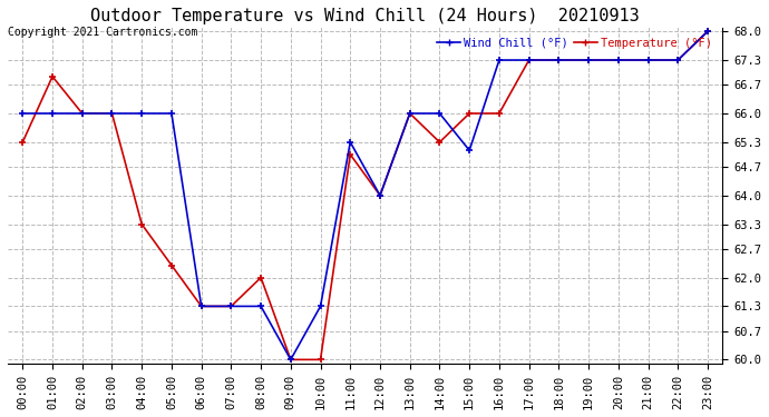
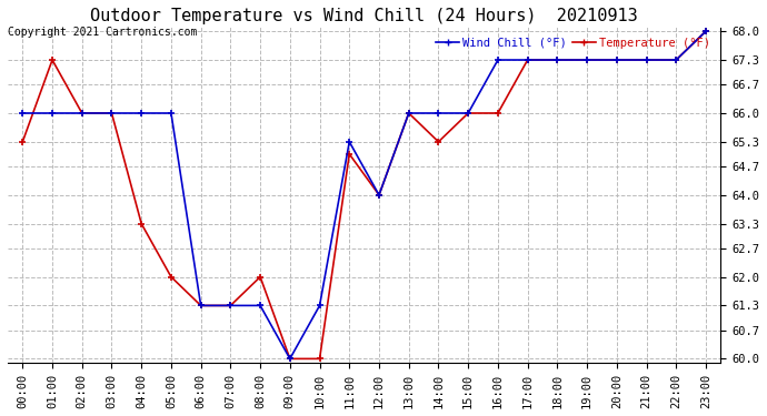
Temperature (°F)/01:00: 66.9 -> 67.3
Temperature (°F)/05:00: 62.3 -> 62.0
Wind Chill (°F)/15:00: 65.1 -> 66.0
